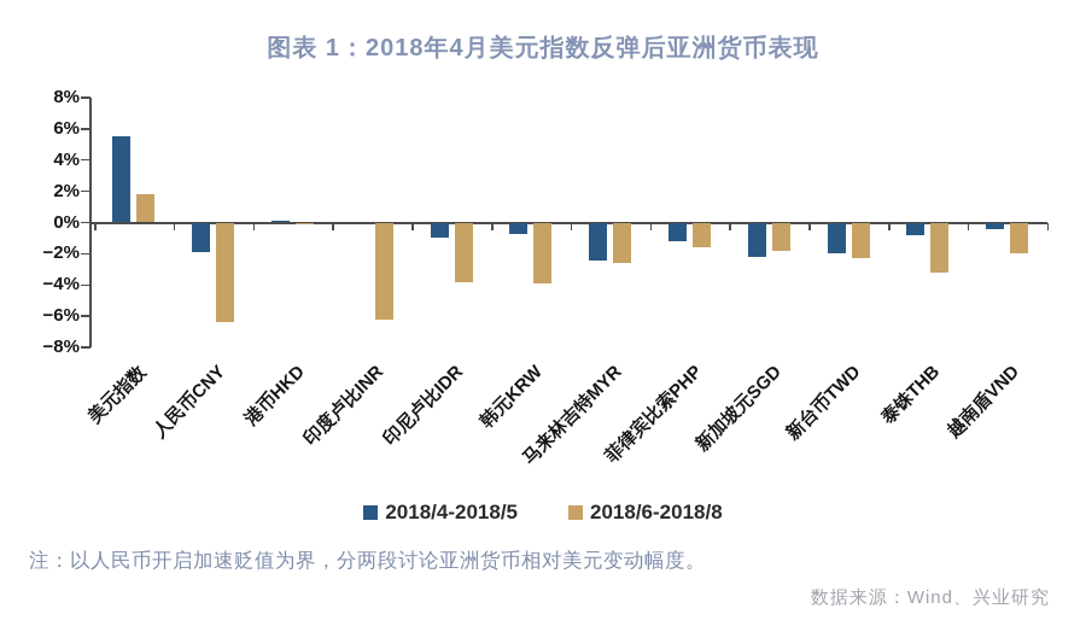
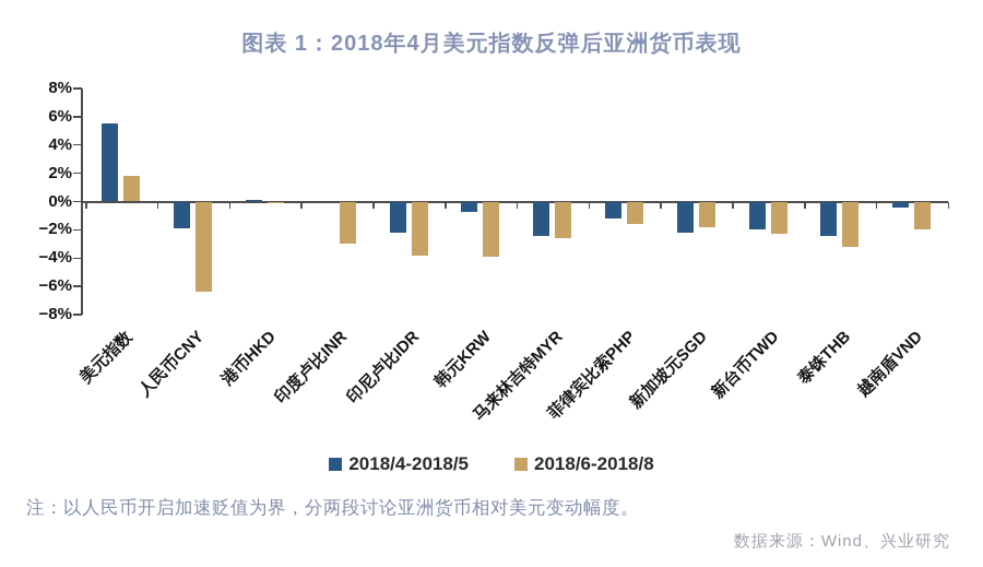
2018/6-2018/8/印度卢比INR: -6.2% -> -3.0%
2018/4-2018/5/印尼卢比IDR: -1.0% -> -2.2%
2018/4-2018/5/泰铢THB: -0.8% -> -2.4%
